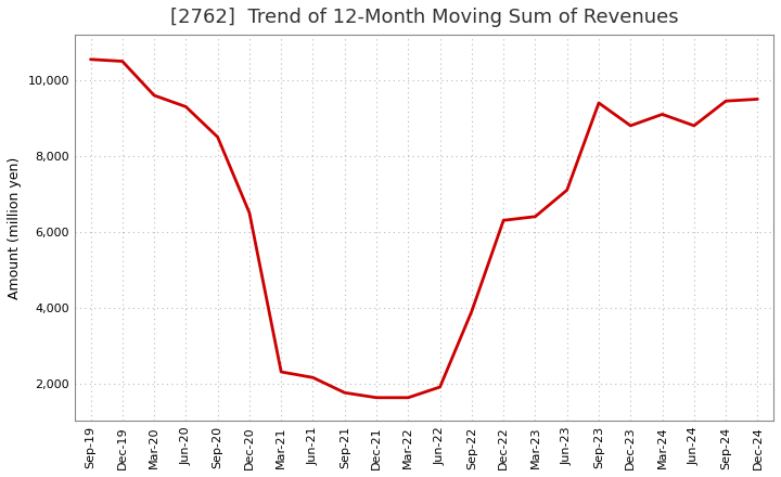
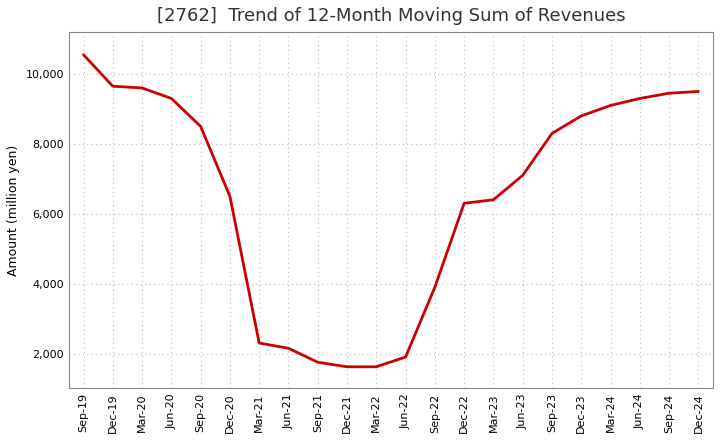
Dec-19: 10,500 -> 9,650
Sep-23: 9,400 -> 8,300
Jun-24: 8,800 -> 9,300
